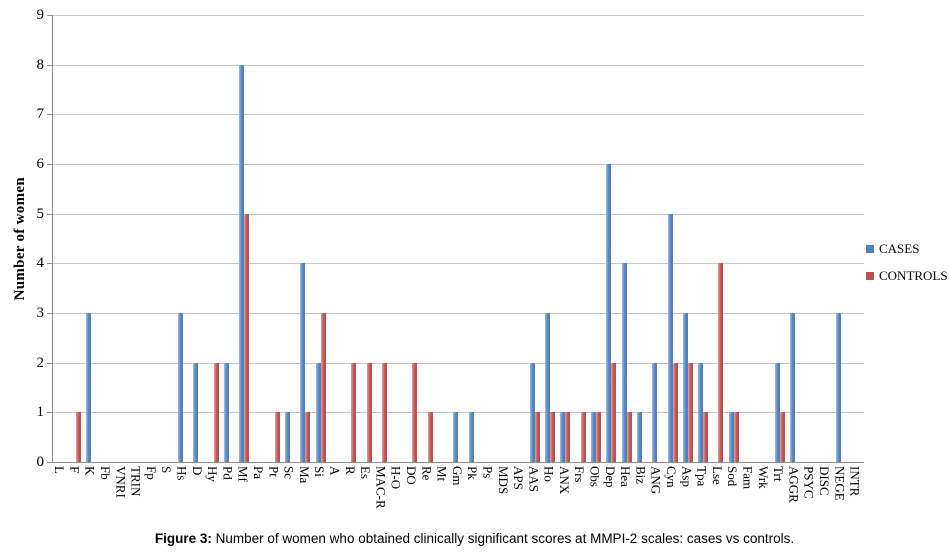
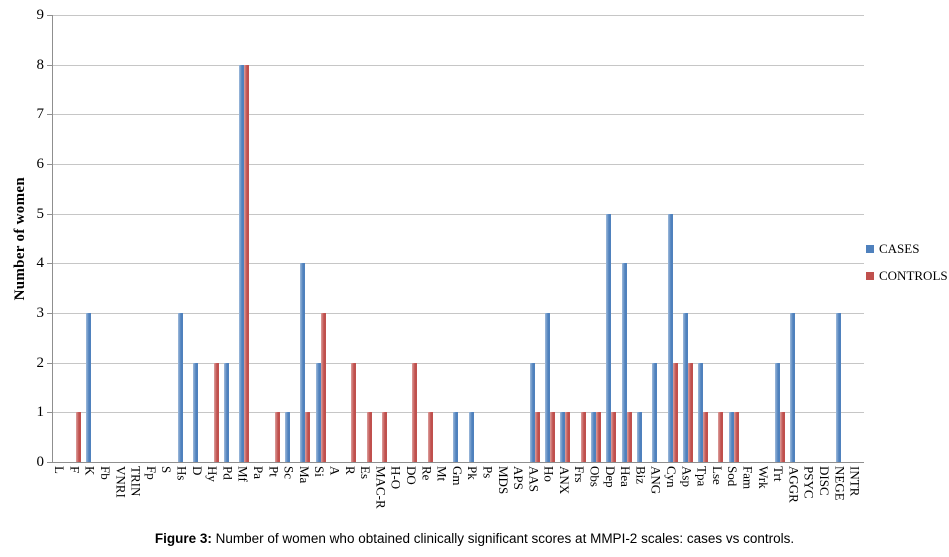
CONTROLS/Mf: 5 -> 8
CONTROLS/Es: 2 -> 1
CONTROLS/MAC-R: 2 -> 1
CASES/Dep: 6 -> 5
CONTROLS/Dep: 2 -> 1
CONTROLS/Lse: 4 -> 1
